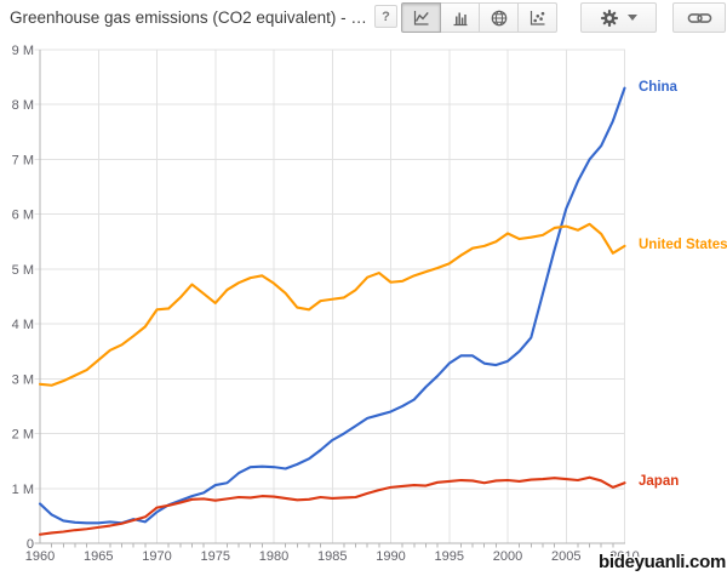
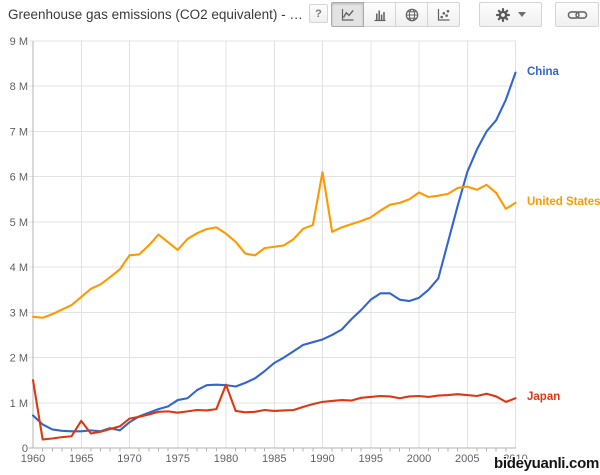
Japan/1960: 0.2M -> 1.5M
Japan/1965: 0.3M -> 0.6M
Japan/1980: 0.8M -> 1.4M
United States/1990: 4.8M -> 6.1M
